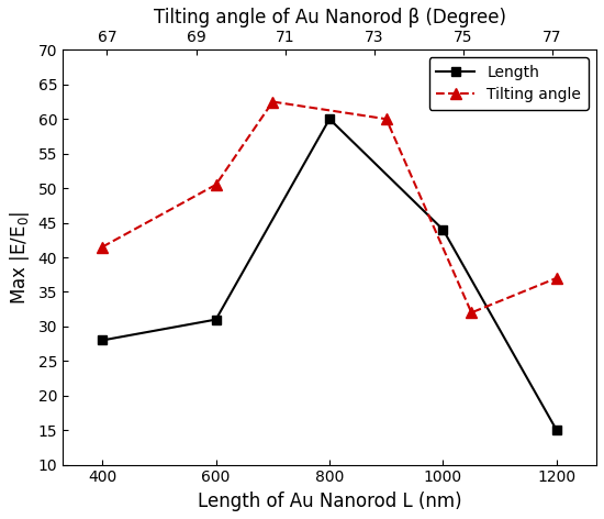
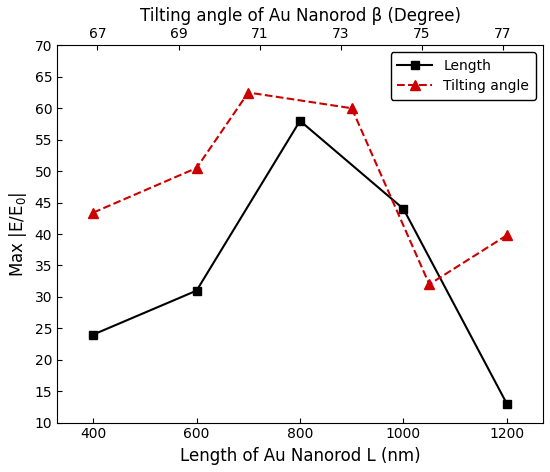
Length/400: 28 -> 24
Tilting angle/400: 41.5 -> 43.4
Length/800: 60 -> 58
Length/1200: 15 -> 13
Tilting angle/1200: 37.0 -> 39.8
